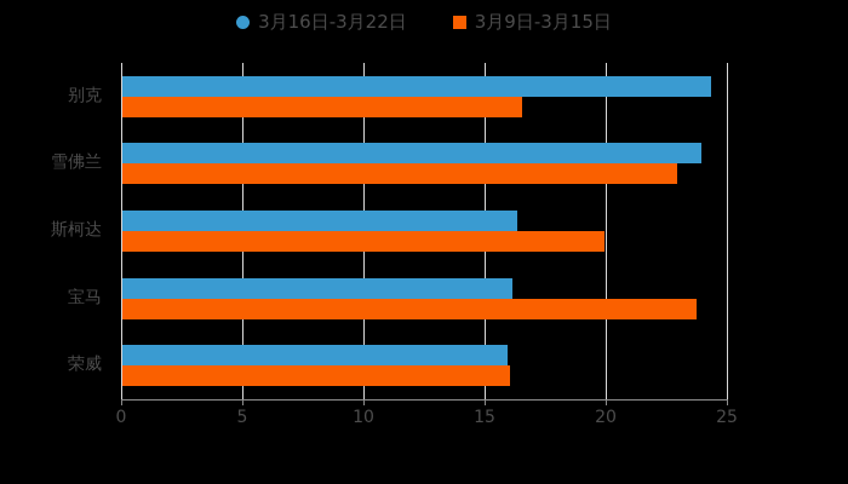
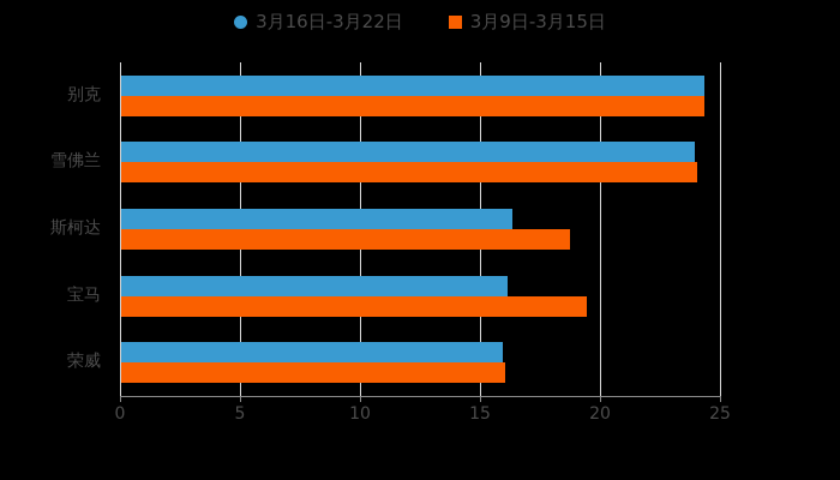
3月9日-3月15日/别克: 16.5 -> 24.3
3月9日-3月15日/雪佛兰: 22.9 -> 24.0
3月9日-3月15日/斯柯达: 19.9 -> 18.7
3月9日-3月15日/宝马: 23.7 -> 19.4
